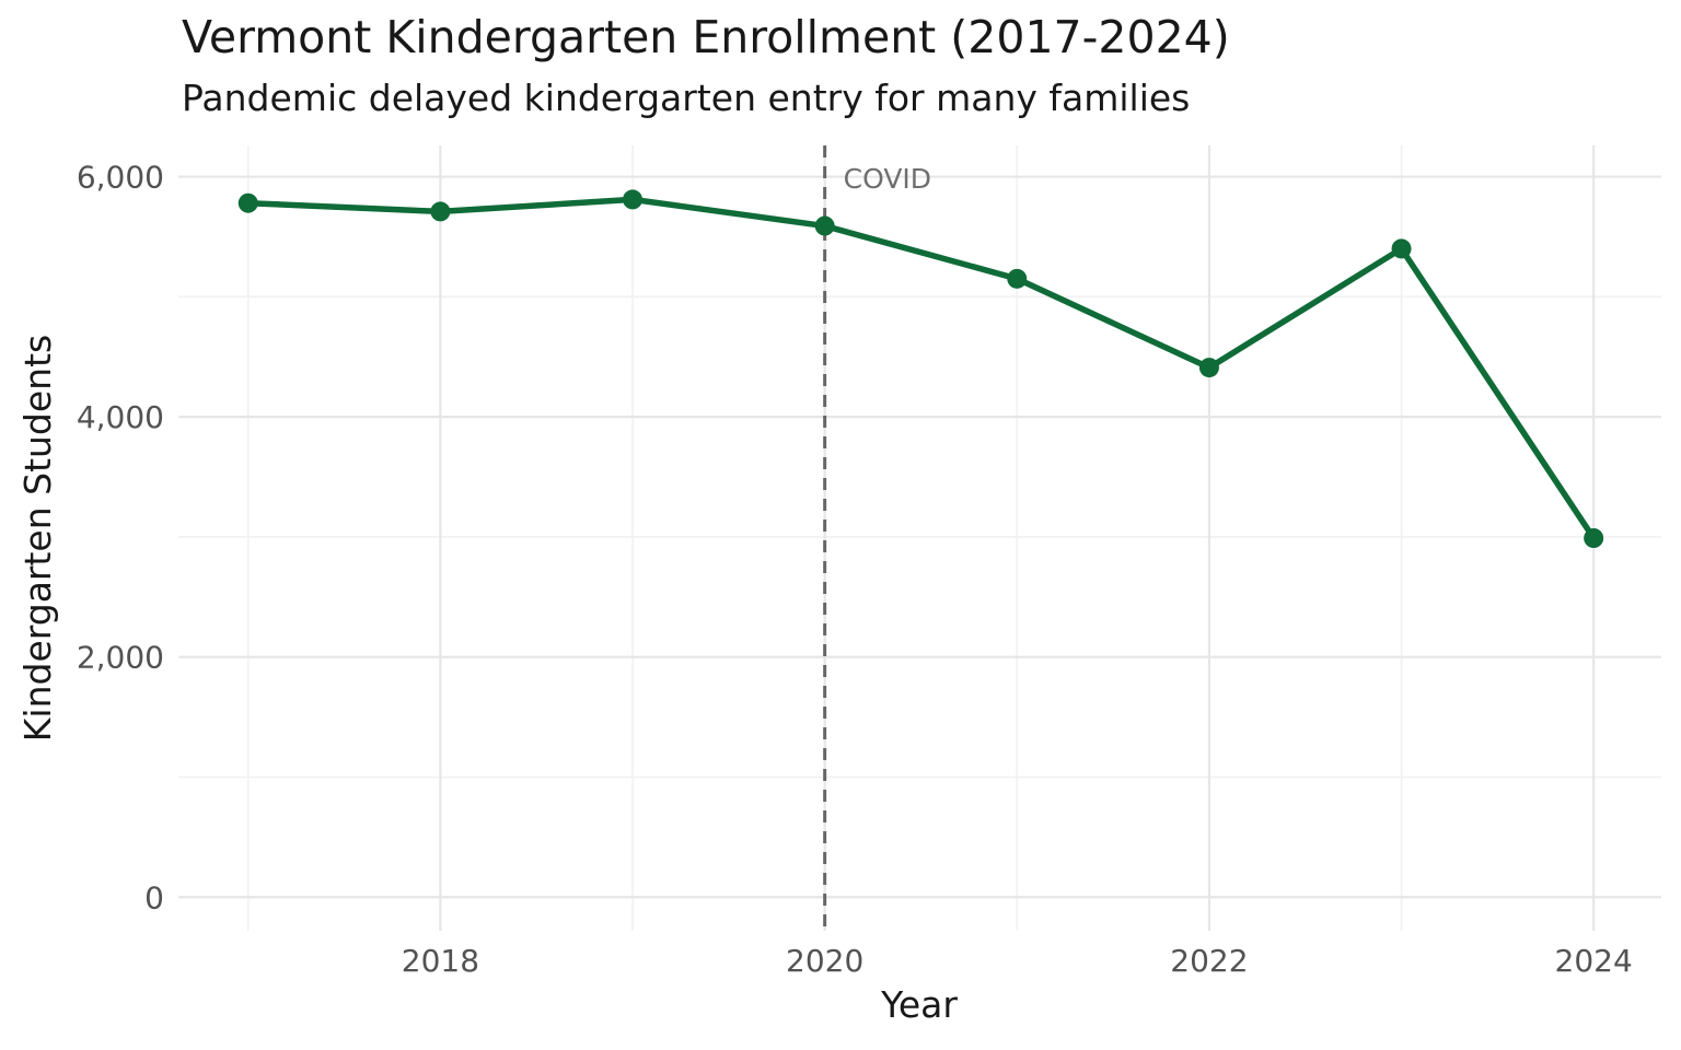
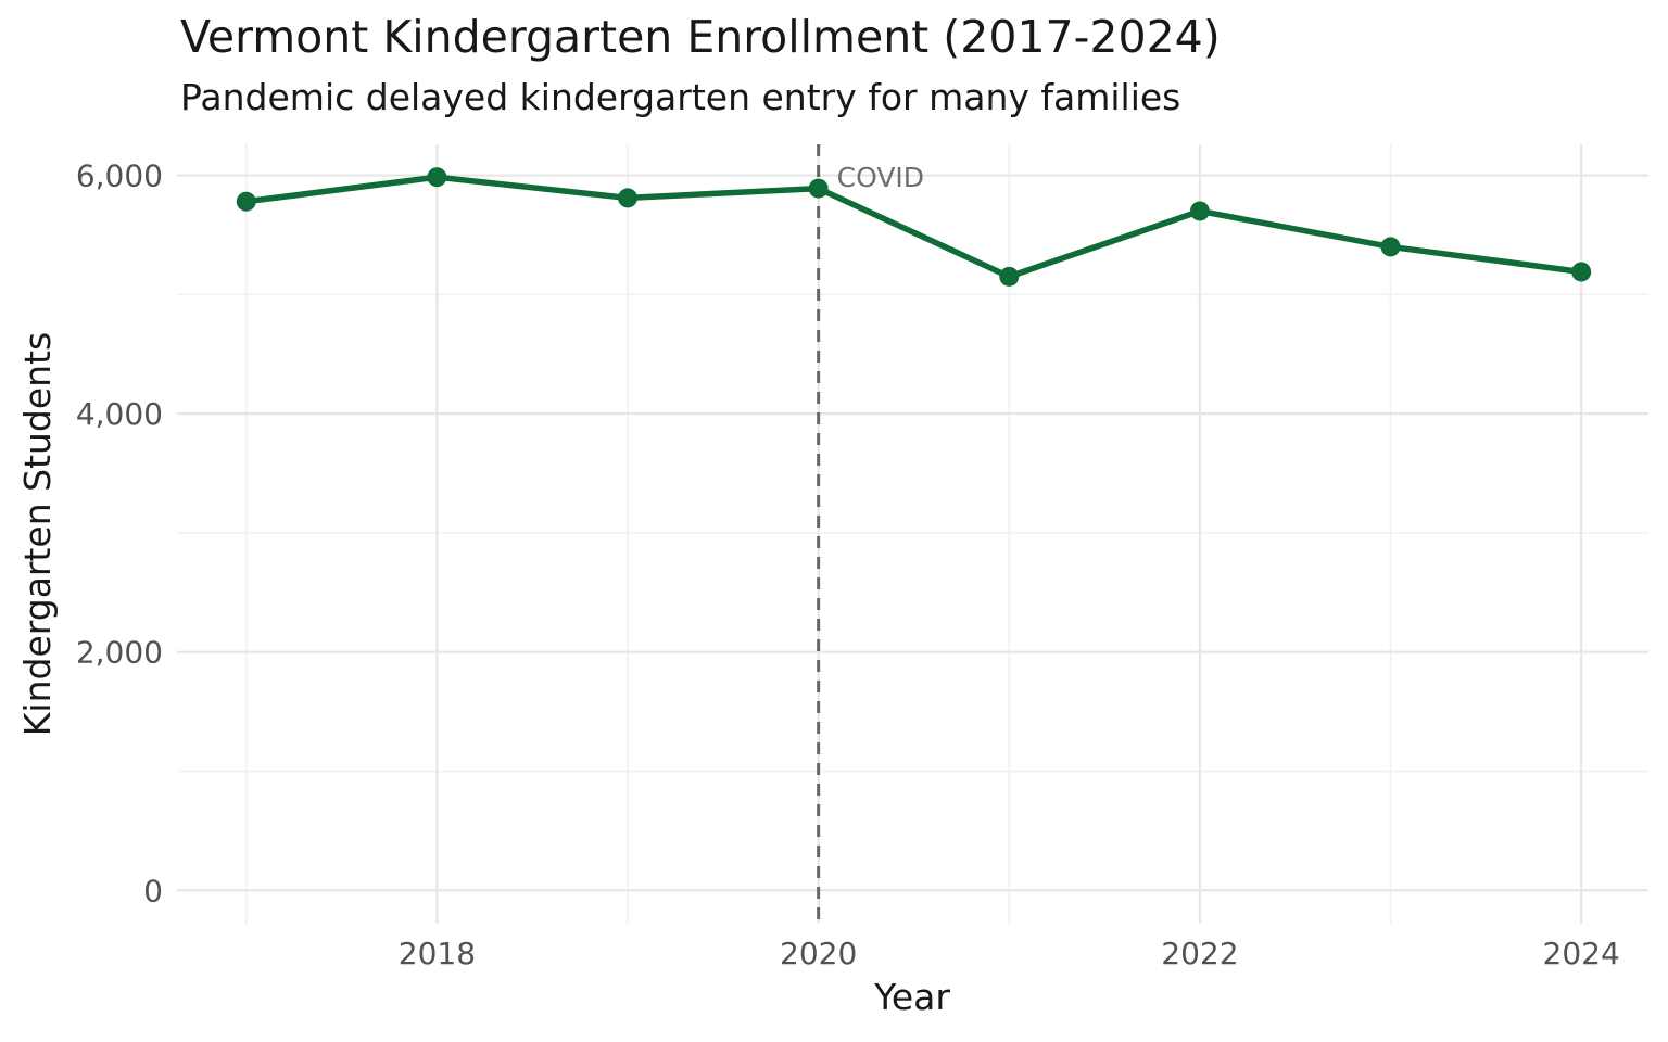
2018: 5710 -> 5980
2020: 5590 -> 5890
2022: 4410 -> 5700
2024: 2990 -> 5190
